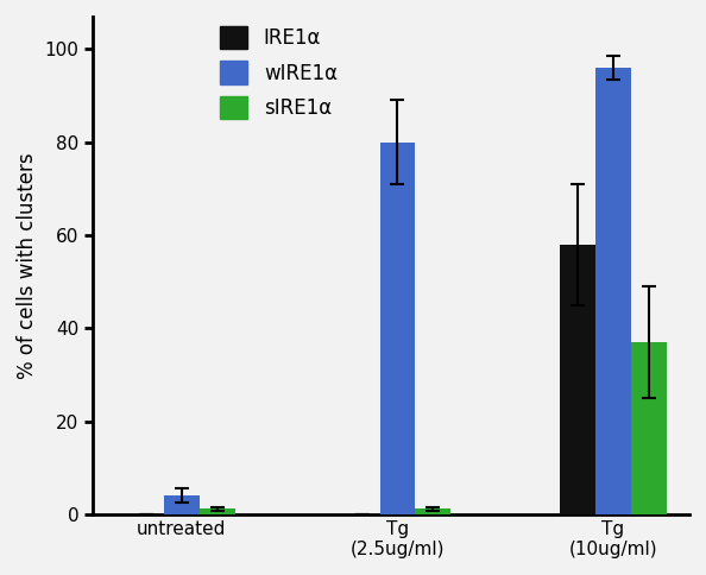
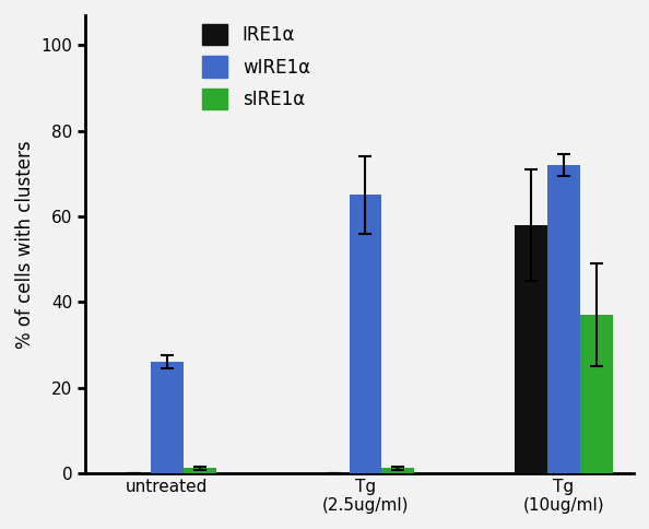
wIRE1α/untreated: 4 -> 26
wIRE1α/Tg (2.5ug/ml): 80 -> 65
wIRE1α/Tg (10ug/ml): 96 -> 72
